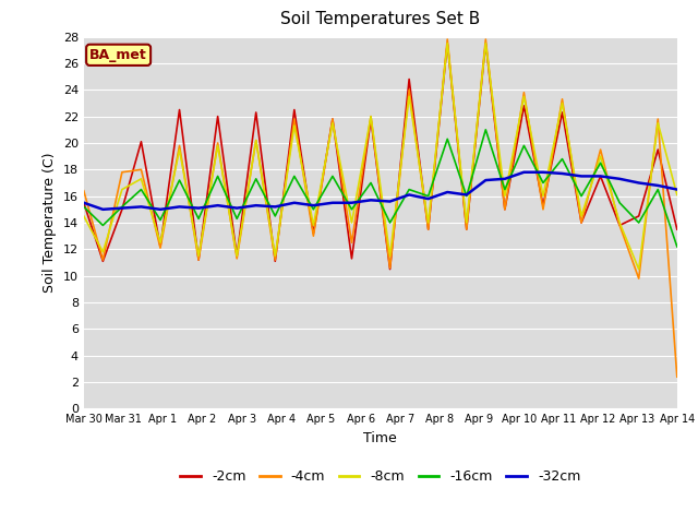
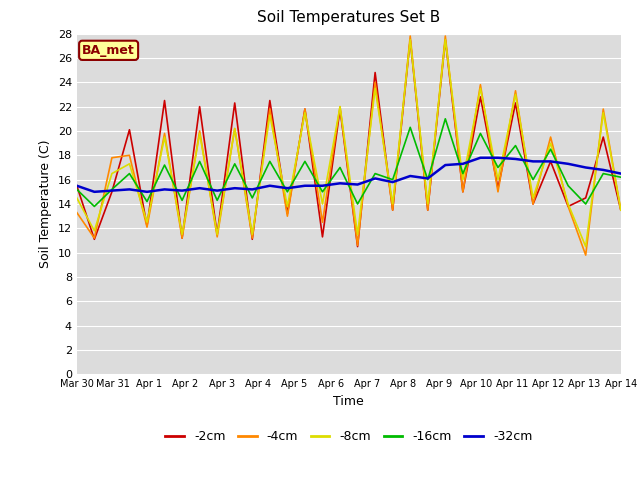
-4cm/Mar 30: 16.4 -> 13.3
-4cm/Apr 14: 2.4 -> 13.5
-8cm/Apr 14: 16.1 -> 13.5
-16cm/Apr 14: 12.2 -> 16.2
